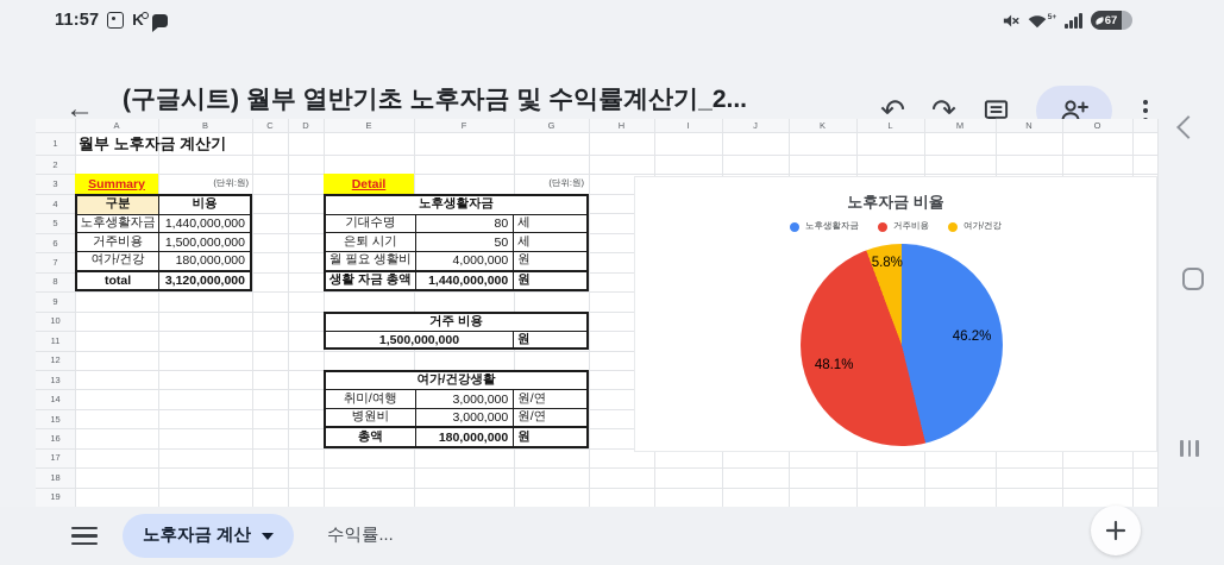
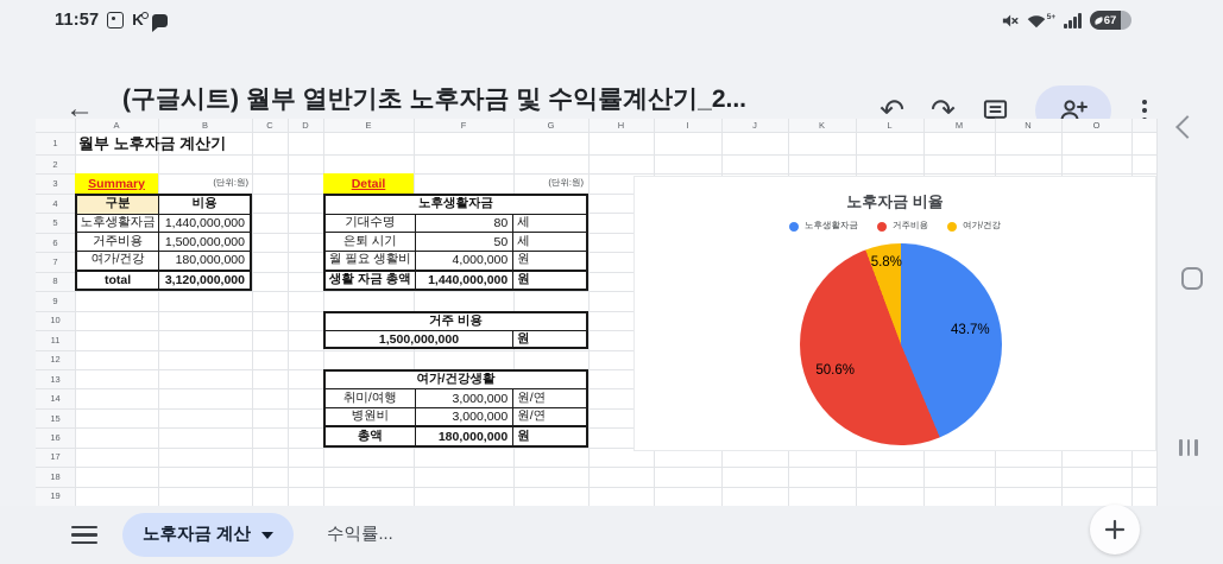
노후생활자금: 46.2% -> 43.7%
거주비용: 48.1% -> 50.6%
